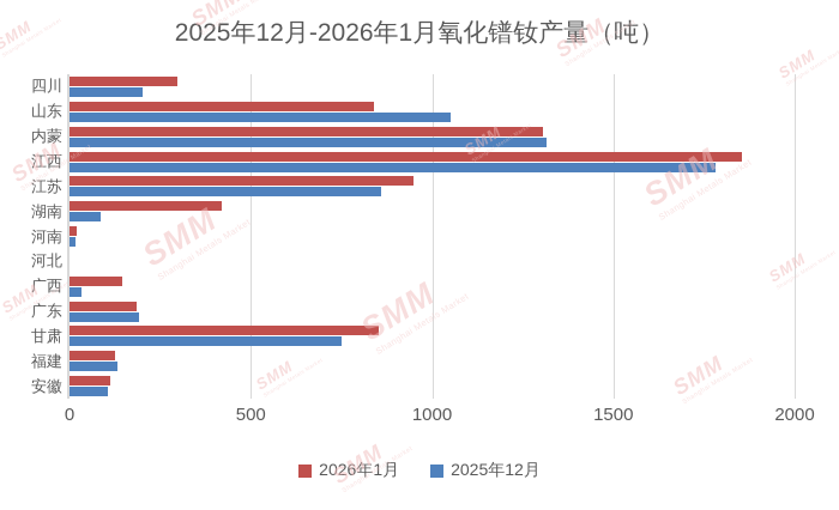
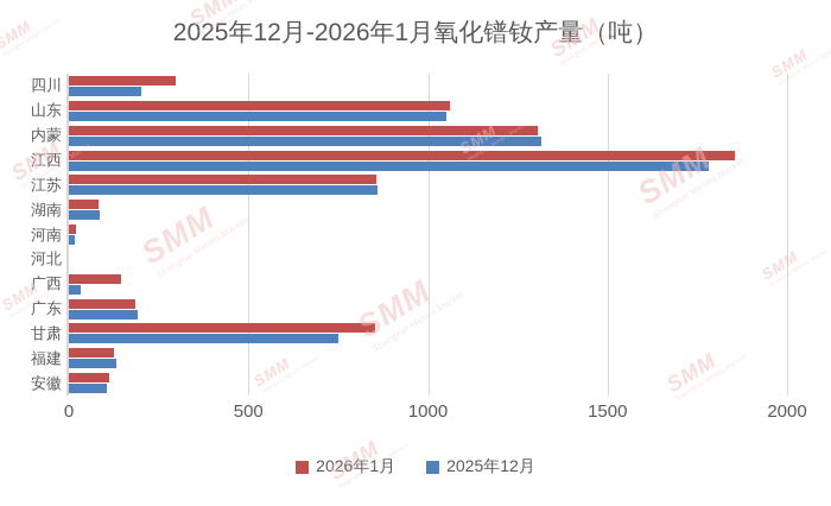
2026年1月/山东: 840 -> 1060
2026年1月/江苏: 950 -> 860
2026年1月/湖南: 420 -> 80
